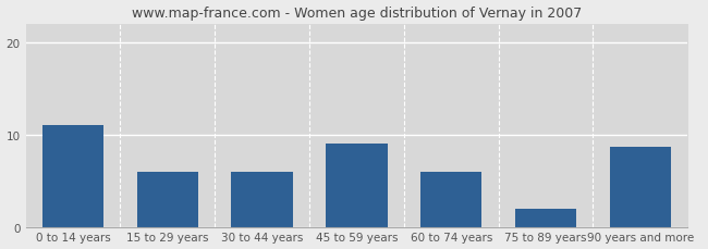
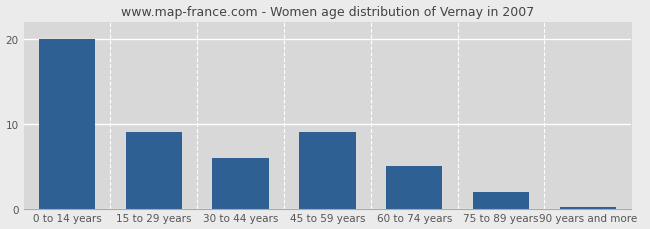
0 to 14 years: 11.0 -> 20.0
15 to 29 years: 6.0 -> 9.0
60 to 74 years: 6.0 -> 5.0
90 years and more: 8.6 -> 0.2
